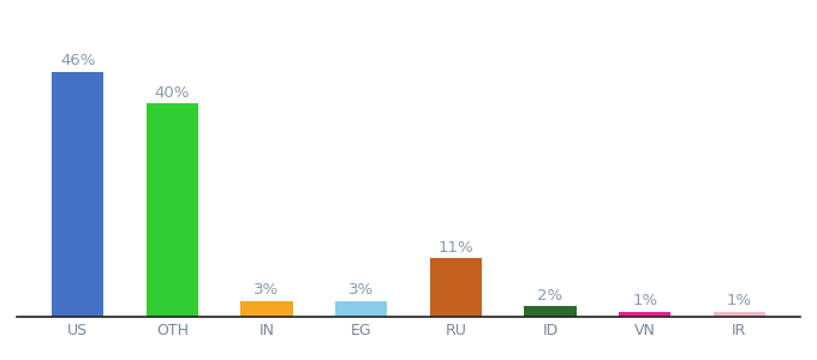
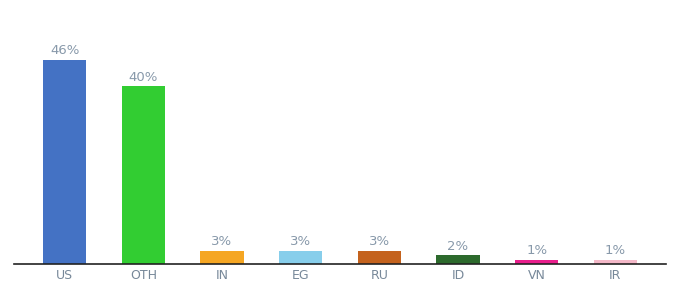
RU: 11% -> 3%
